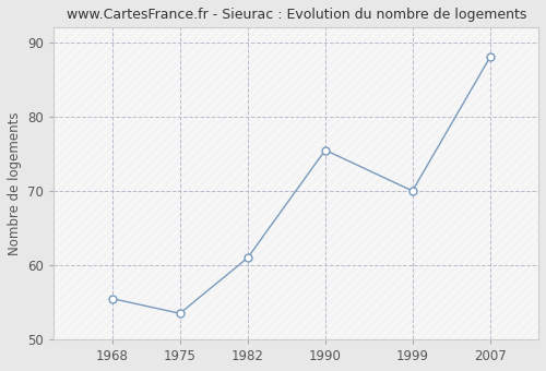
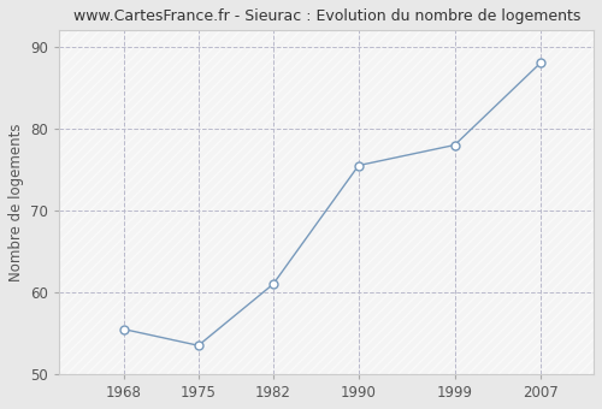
1999: 70.0 -> 78.0
